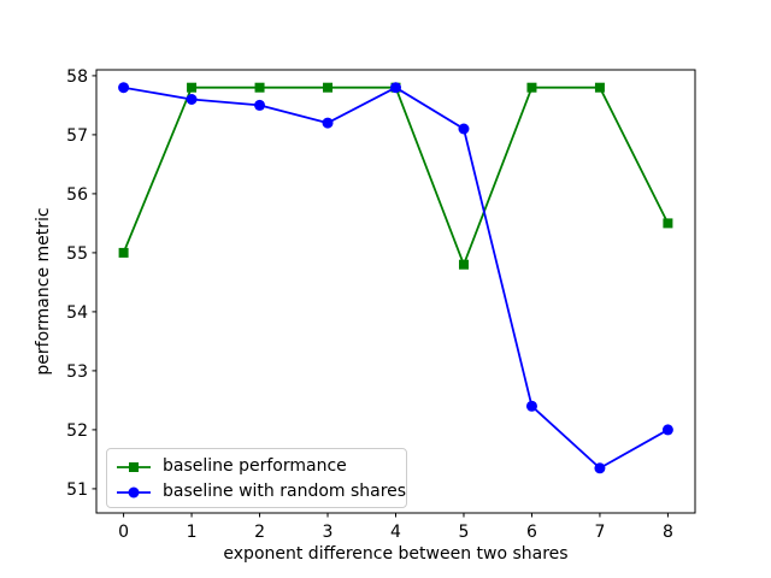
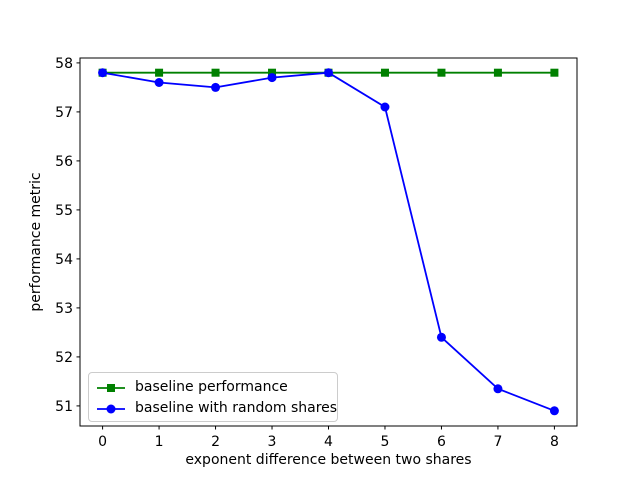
baseline performance/0: 55.0 -> 57.8
baseline with random shares/3: 57.2 -> 57.7
baseline performance/5: 54.8 -> 57.8
baseline performance/8: 55.5 -> 57.8
baseline with random shares/8: 52.0 -> 50.9
